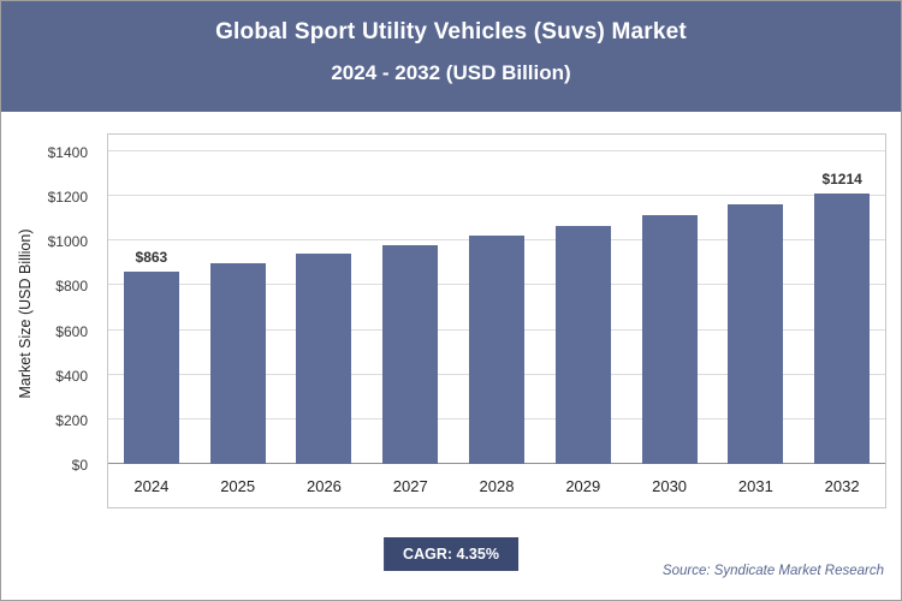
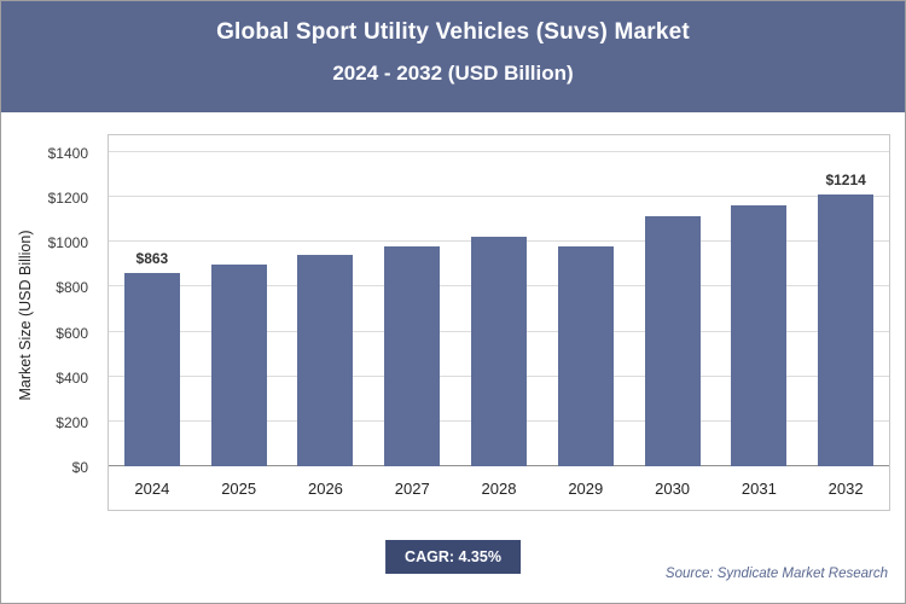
2029: $1070 -> $980
